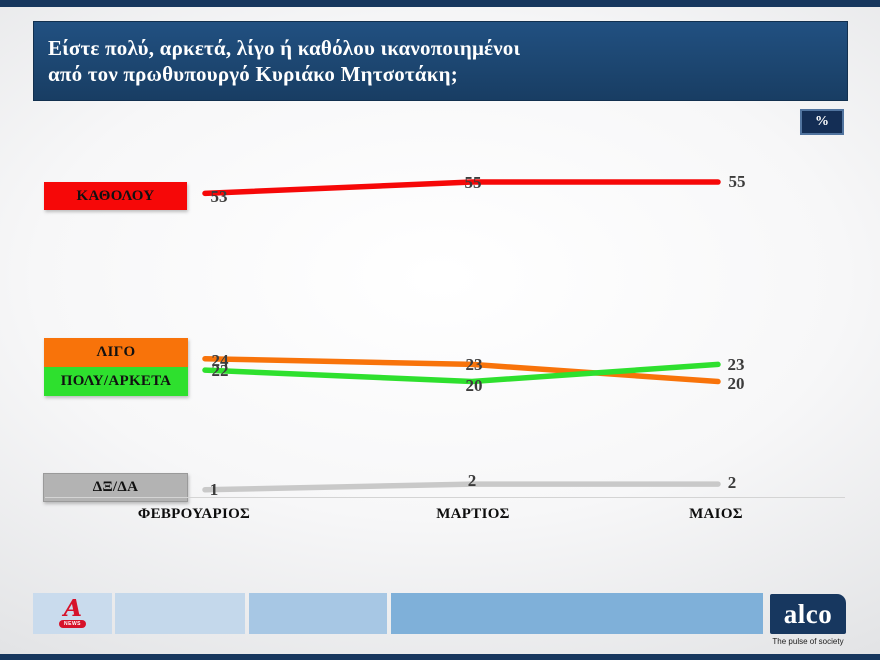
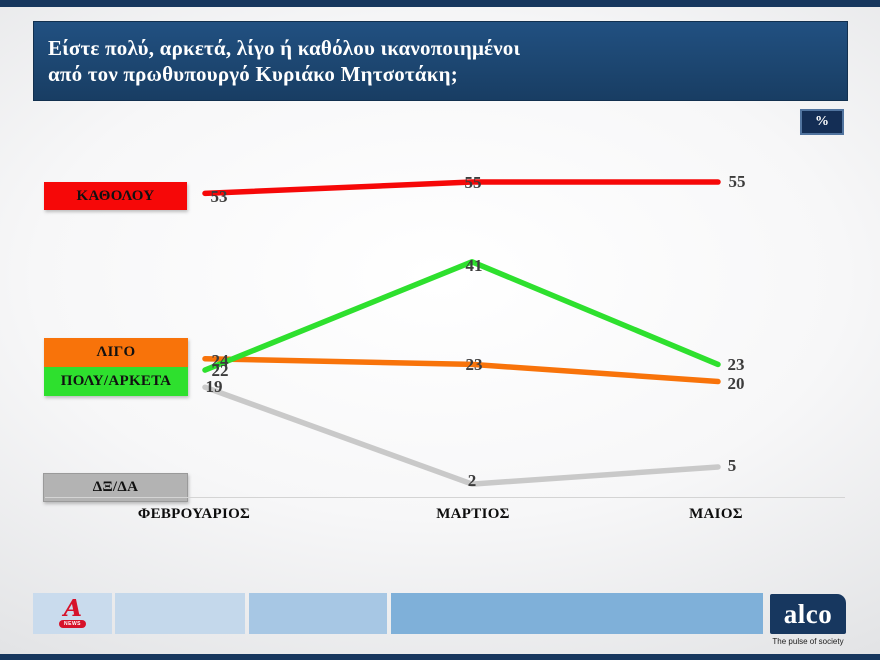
ΔΞ/ΔΑ/ΦΕΒΡΟΥΑΡΙΟΣ: 1 -> 19
ΠΟΛΥ/ΑΡΚΕΤΑ/ΜΑΡΤΙΟΣ: 20 -> 41
ΔΞ/ΔΑ/ΜΑΙΟΣ: 2 -> 5
